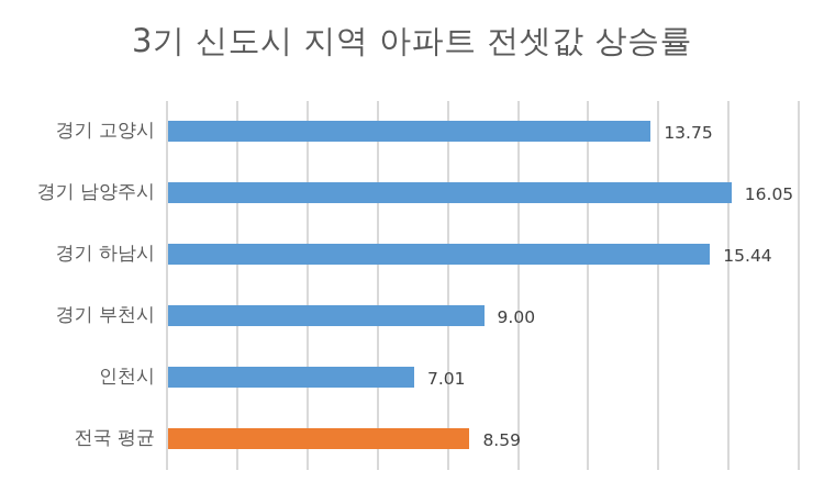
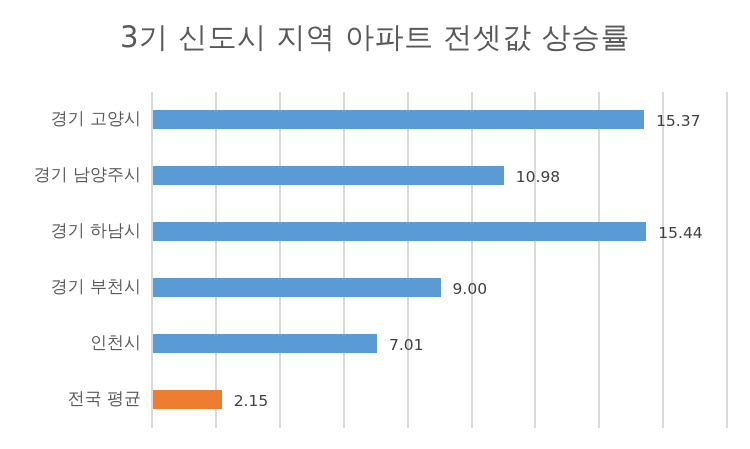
경기 고양시: 13.75 -> 15.37
경기 남양주시: 16.05 -> 10.98
전국 평균: 8.59 -> 2.15
